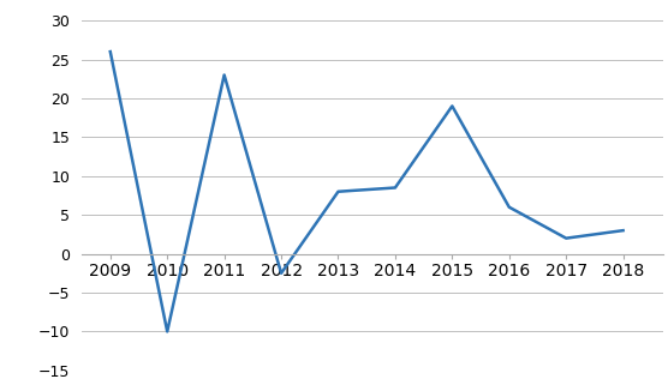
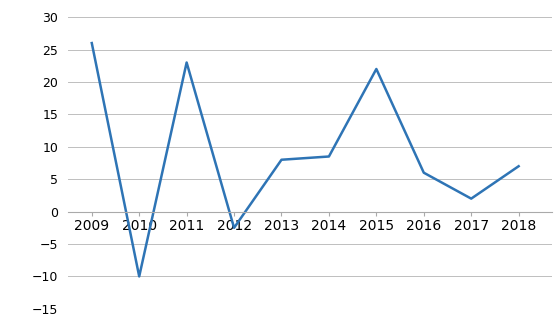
2015: 19.0 -> 22.0
2018: 3.0 -> 7.0
